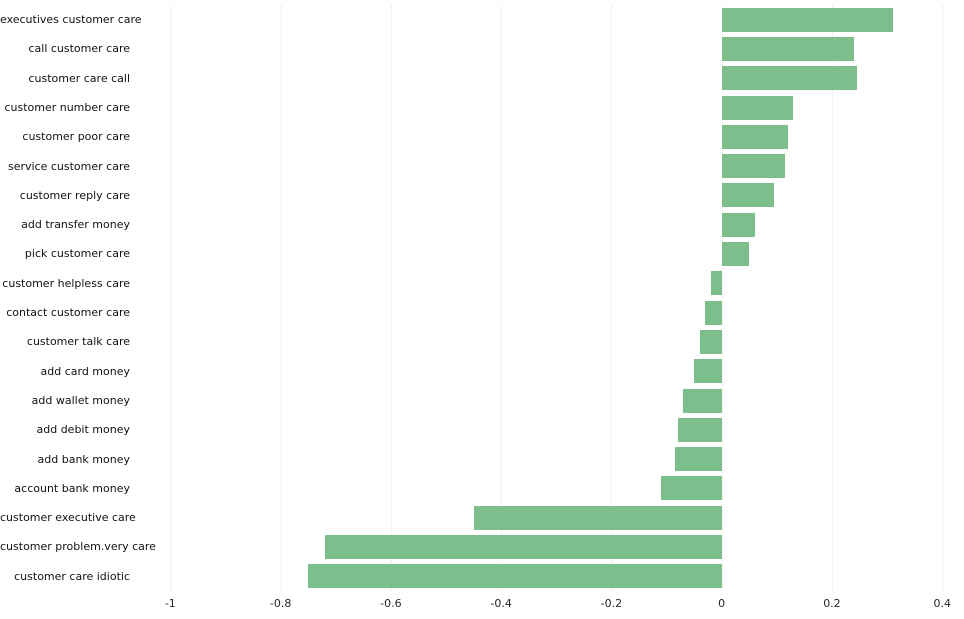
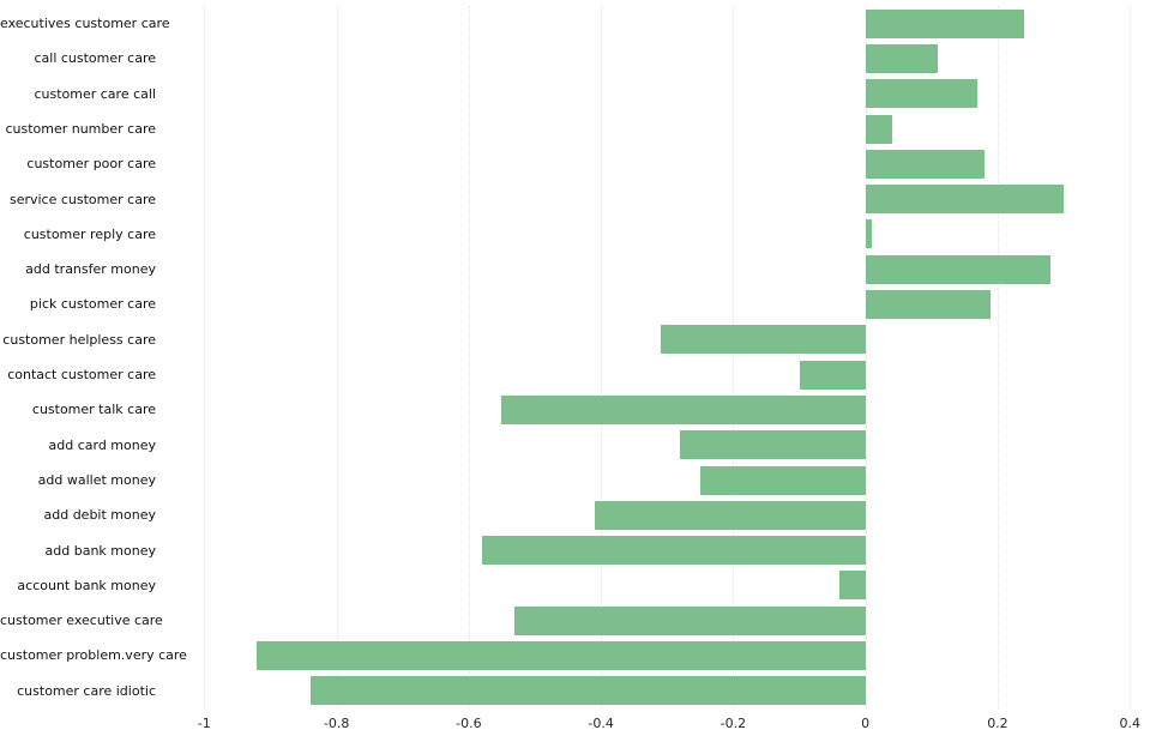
executives customer care: 0.31 -> 0.24
call customer care: 0.24 -> 0.11
customer care call: 0.24 -> 0.17
customer number care: 0.13 -> 0.04
customer poor care: 0.12 -> 0.18
service customer care: 0.12 -> 0.30
customer reply care: 0.10 -> 0.01
add transfer money: 0.06 -> 0.28
pick customer care: 0.05 -> 0.19
customer helpless care: -0.02 -> -0.31
contact customer care: -0.03 -> -0.10
customer talk care: -0.04 -> -0.55
add card money: -0.05 -> -0.28
add wallet money: -0.07 -> -0.25
add debit money: -0.08 -> -0.41
add bank money: -0.09 -> -0.58
account bank money: -0.11 -> -0.04
customer executive care: -0.45 -> -0.53
customer problem.very care: -0.72 -> -0.92
customer care idiotic: -0.75 -> -0.84
